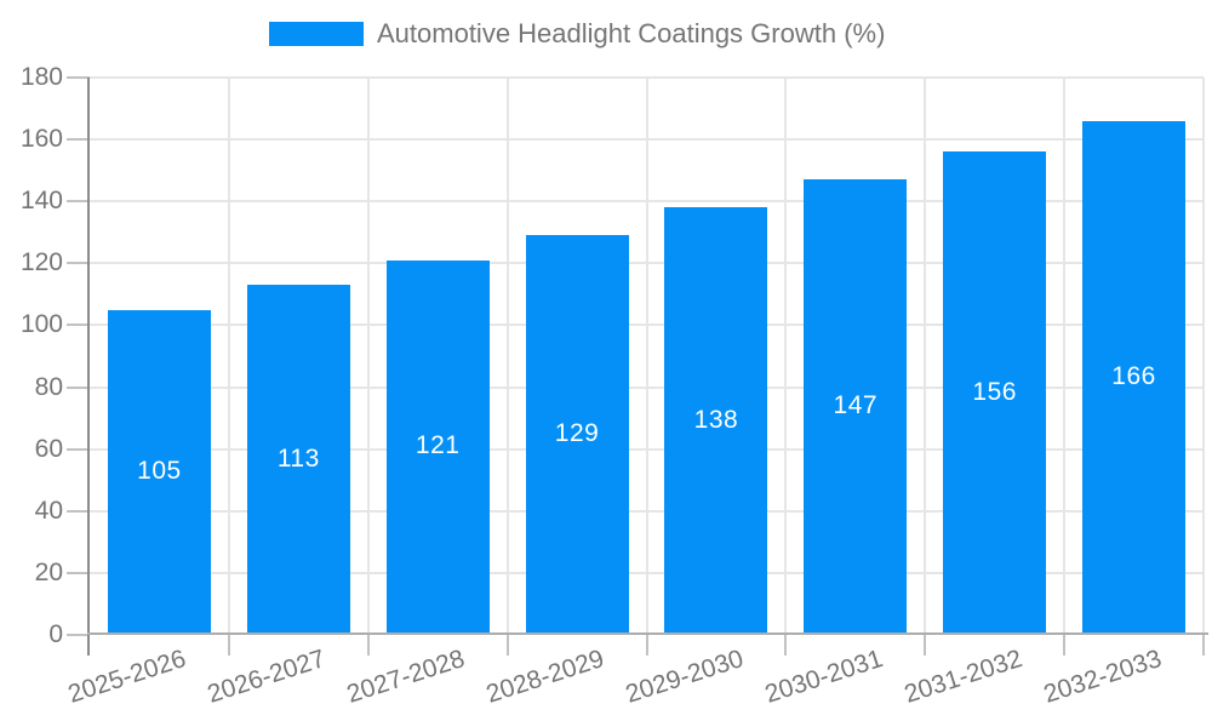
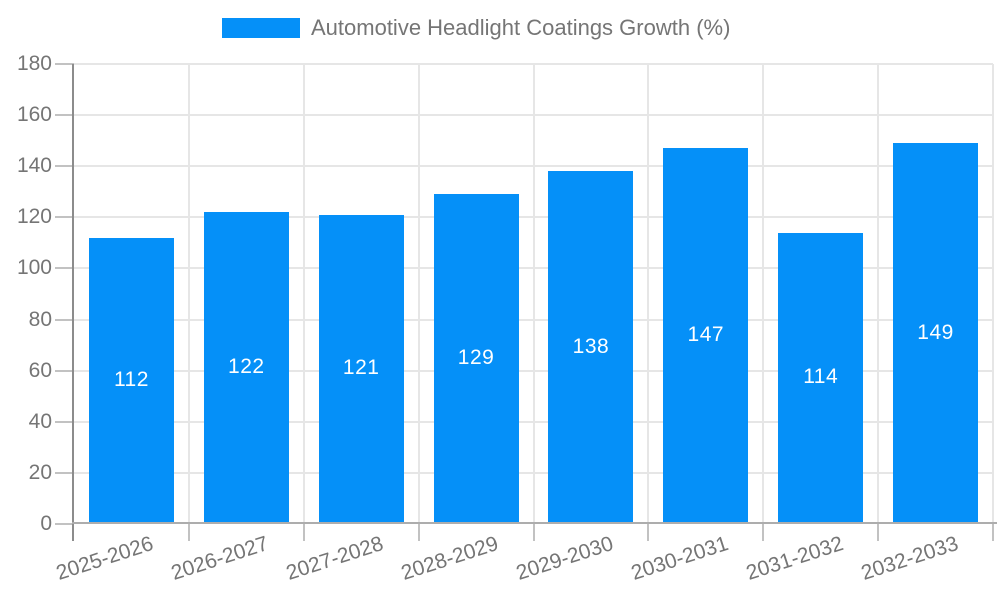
2025-2026: 105 -> 112
2026-2027: 113 -> 122
2031-2032: 156 -> 114
2032-2033: 166 -> 149
